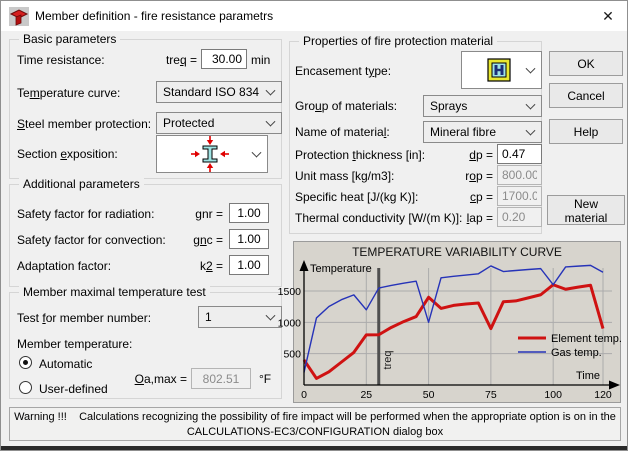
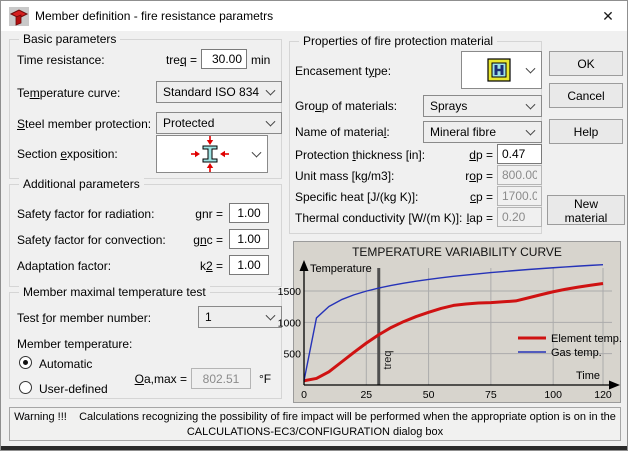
Element temp./0: 400 -> 100
Gas temp./0: 200 -> 100
Element temp./25: 800 -> 700
Gas temp./25: 1200 -> 1500
Element temp./50: 1400 -> 1200
Gas temp./50: 1000 -> 1700
Element temp./75: 900 -> 1300
Gas temp./75: 1900 -> 1800
Element temp./100: 1600 -> 1500
Gas temp./100: 1600 -> 1900
Element temp./120: 900 -> 1600
Gas temp./120: 1800 -> 1900
